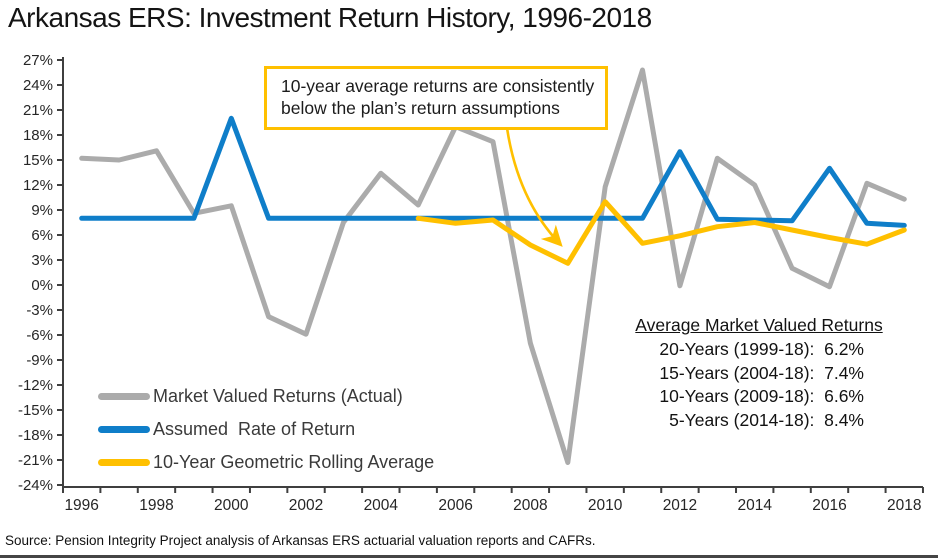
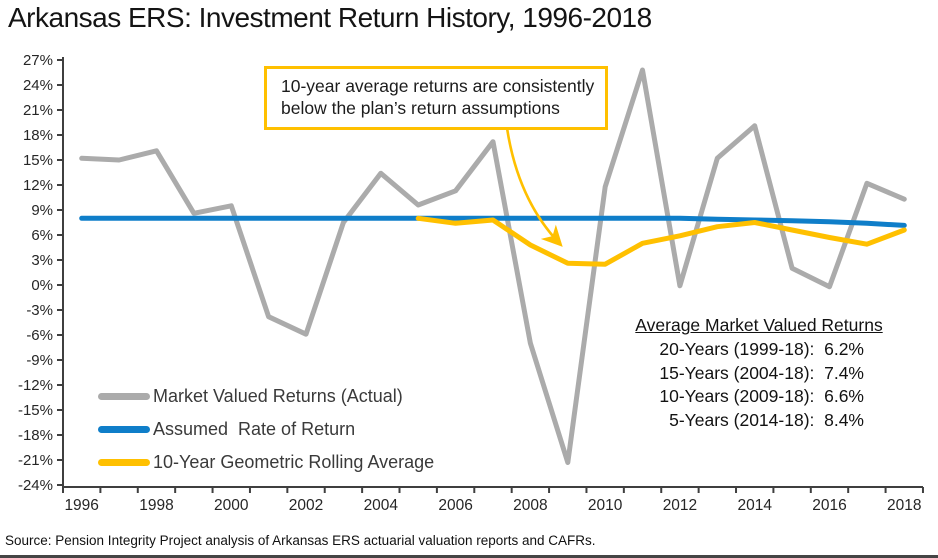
Assumed Rate of Return/2000: 20% -> 8%
Market Valued Returns (Actual)/2006: 19% -> 11%
10-Year Geometric Rolling Average/2010: 10% -> 2%
Assumed Rate of Return/2012: 16% -> 8%
Market Valued Returns (Actual)/2014: 12% -> 19%
Assumed Rate of Return/2016: 14% -> 8%
